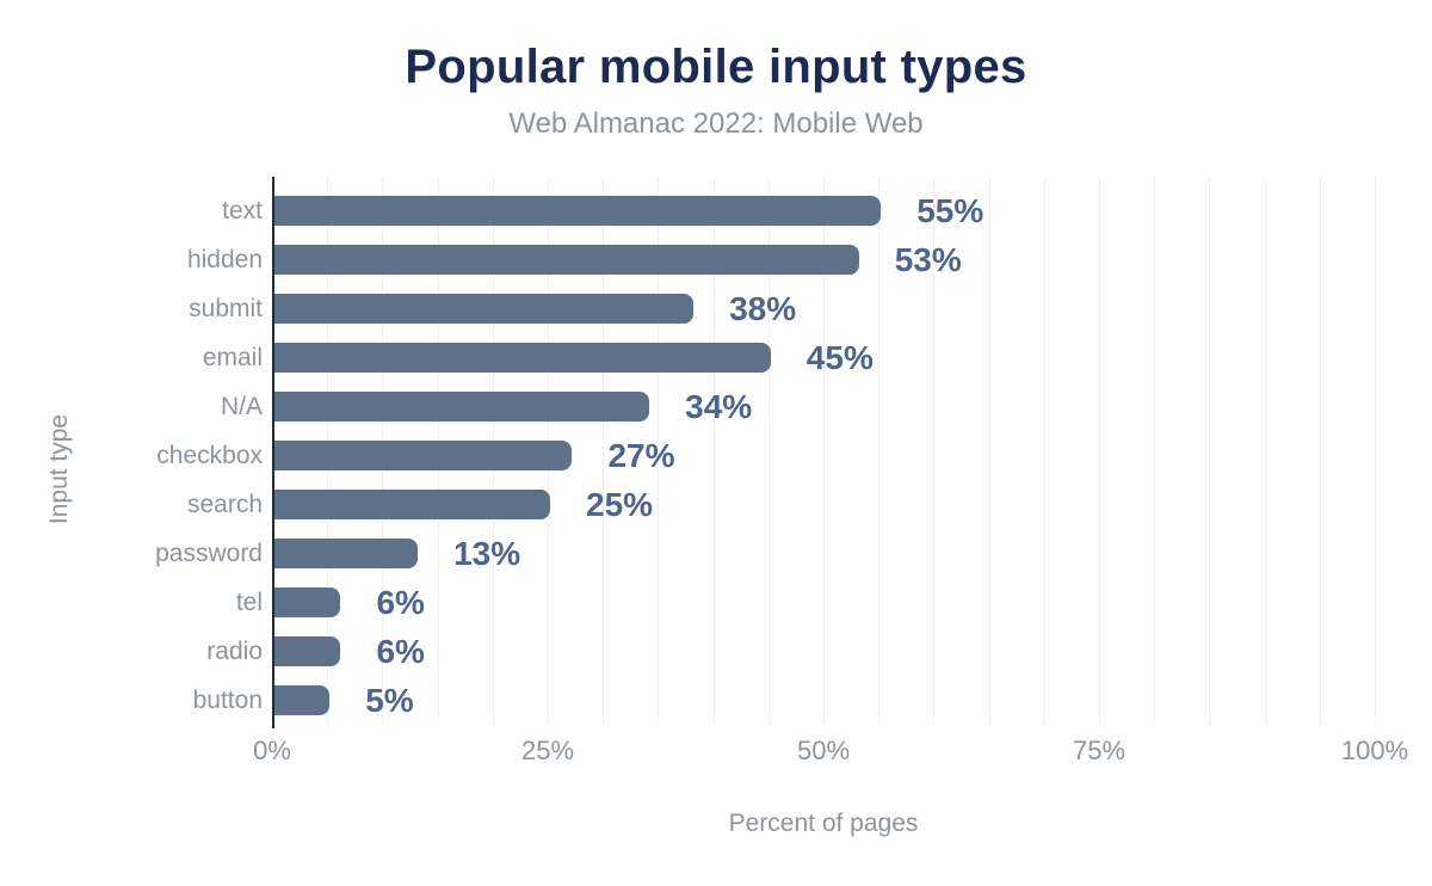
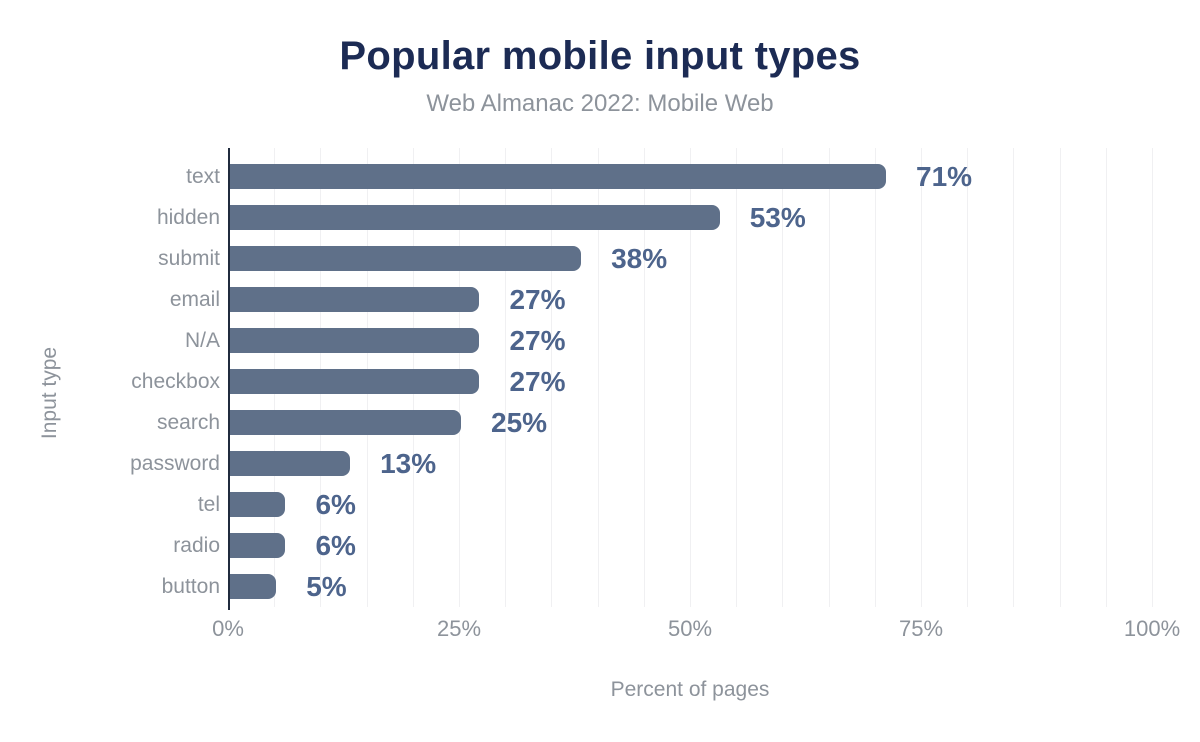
text: 55% -> 71%
email: 45% -> 27%
N/A: 34% -> 27%
